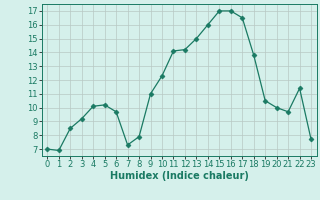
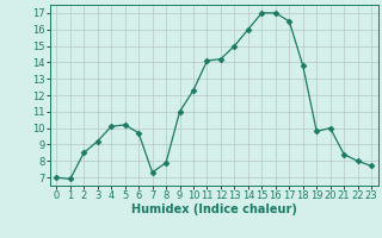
19: 10.5 -> 9.8
21: 9.7 -> 8.4
22: 11.4 -> 8.0
